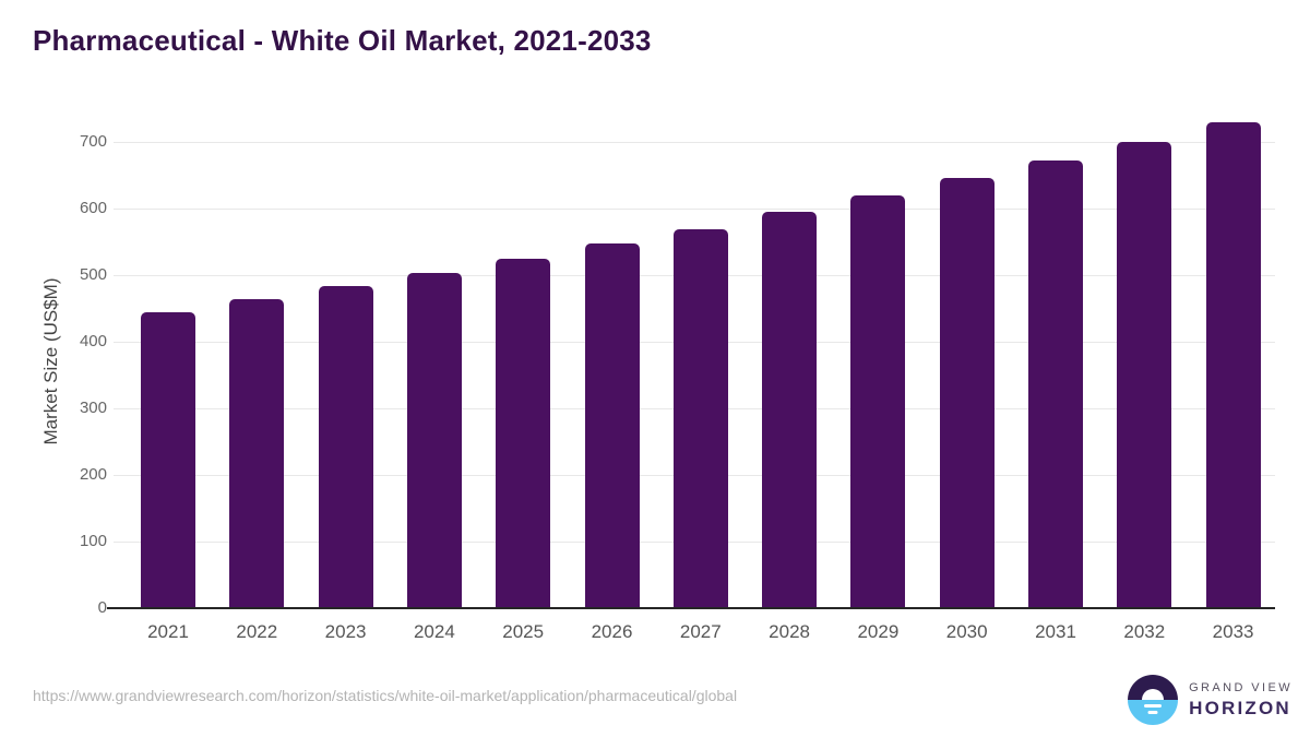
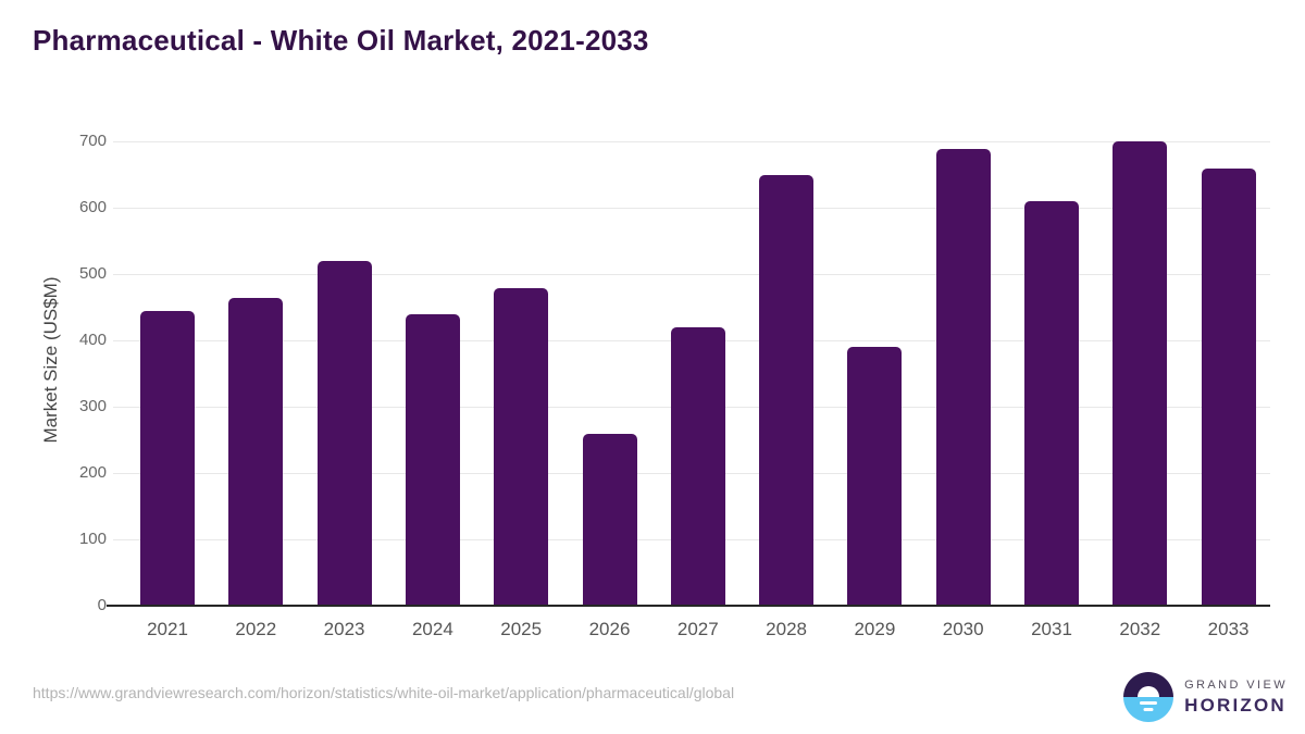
2023: 480 -> 520
2024: 500 -> 440
2025: 530 -> 480
2026: 550 -> 260
2027: 570 -> 420
2028: 600 -> 650
2029: 620 -> 390
2030: 650 -> 690
2031: 670 -> 610
2033: 730 -> 660
